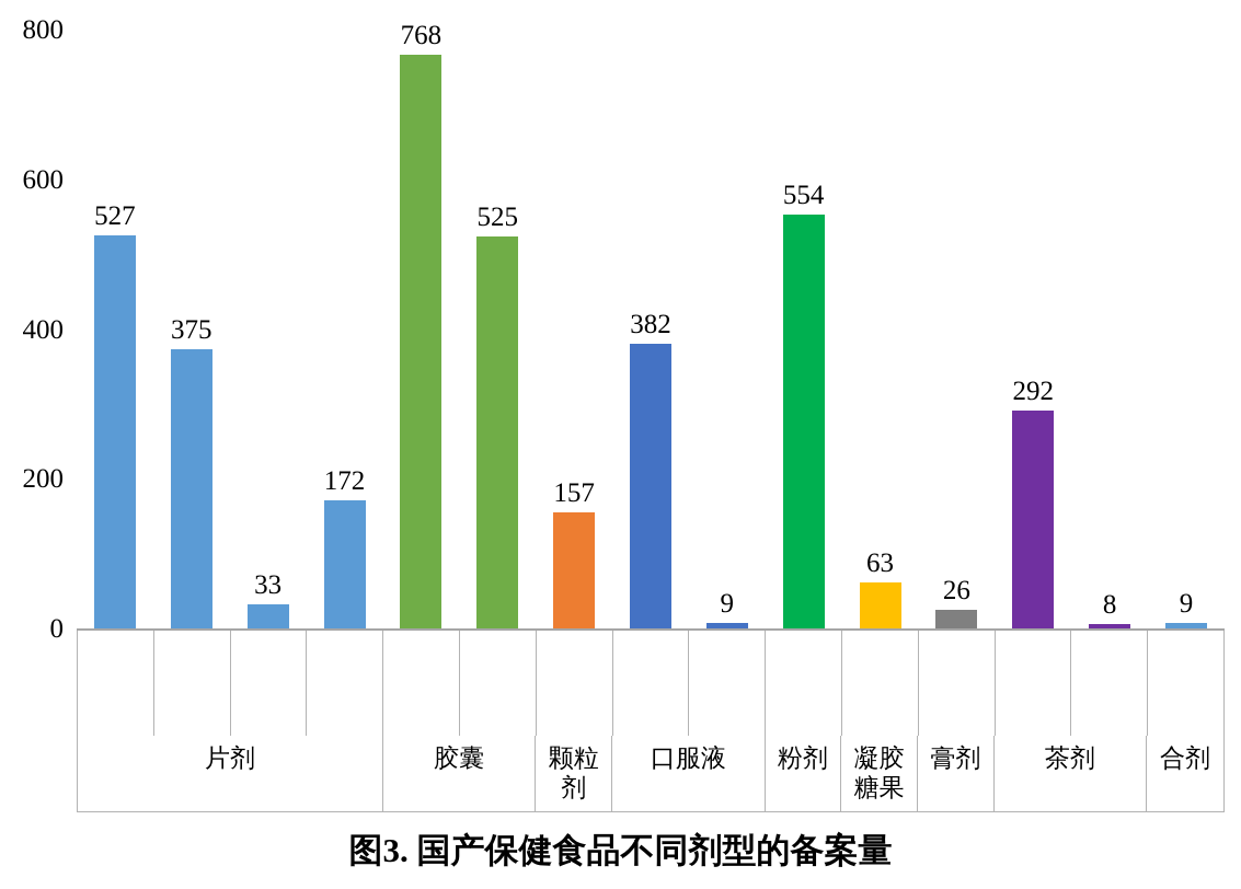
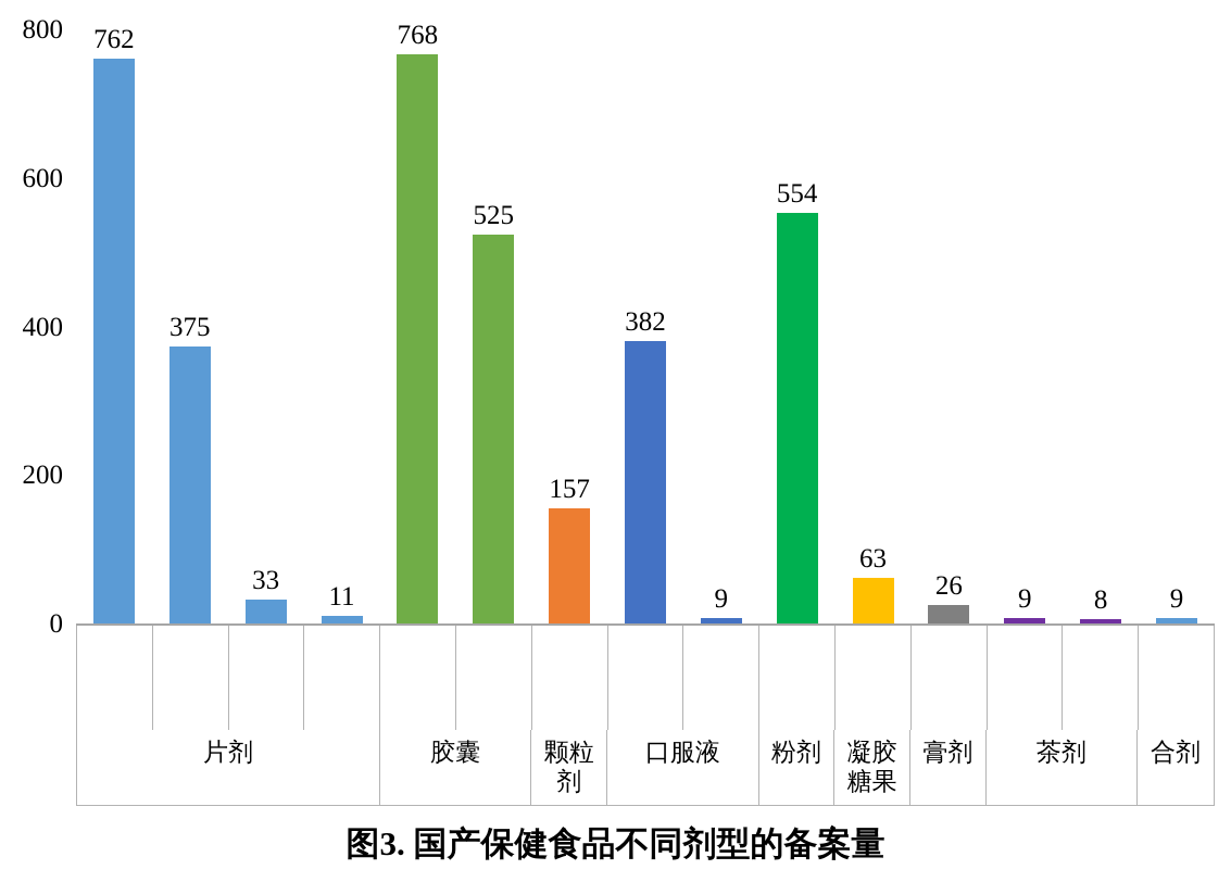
口服片: 527 -> 762
泡腾片: 172 -> 11
茶剂: 292 -> 9
